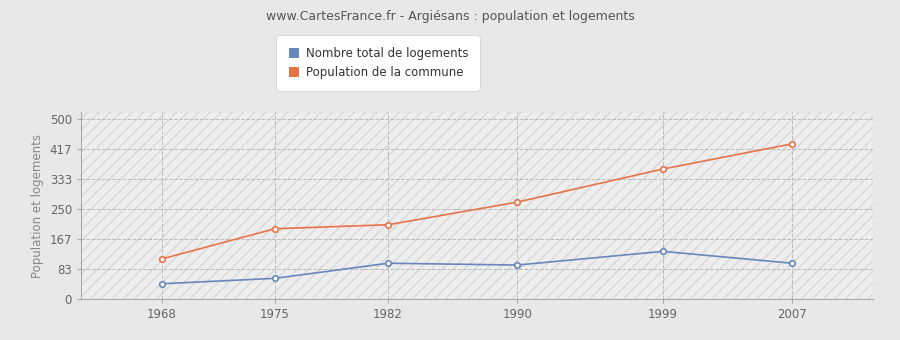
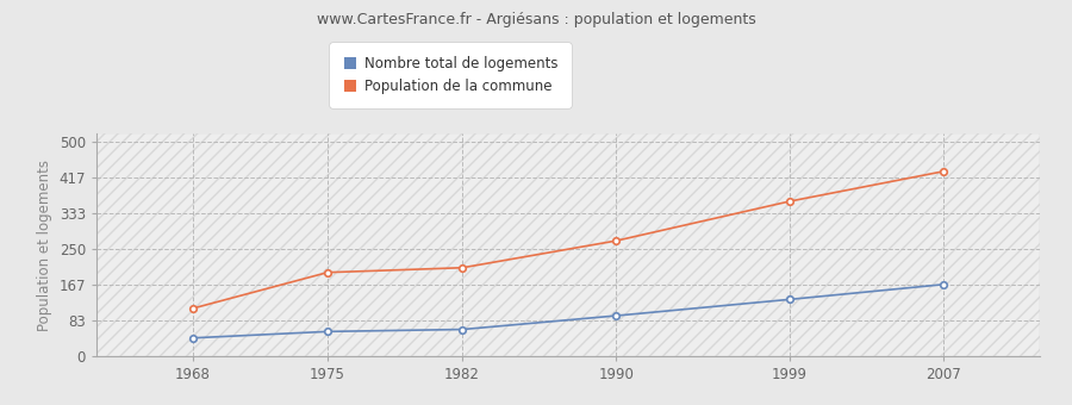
Nombre total de logements/1982: 100 -> 63
Nombre total de logements/2007: 100 -> 168
